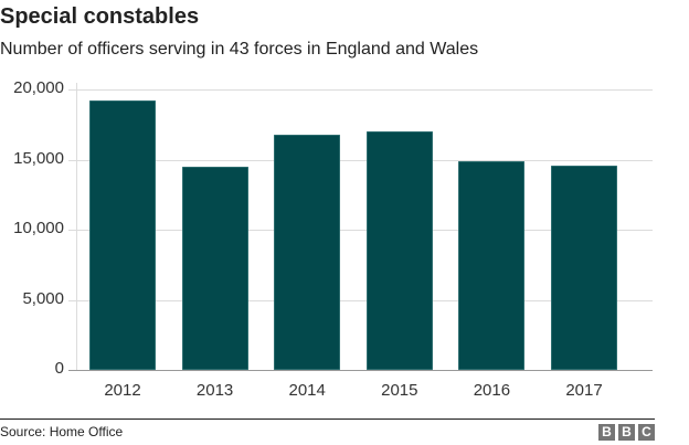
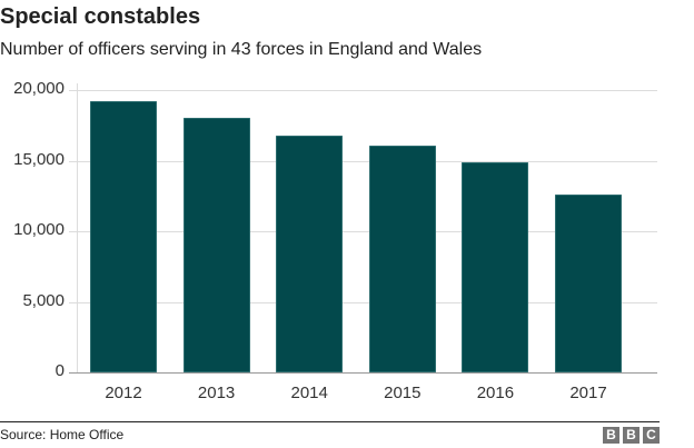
2013: 14500 -> 18000
2015: 17000 -> 16100
2017: 14600 -> 12600
